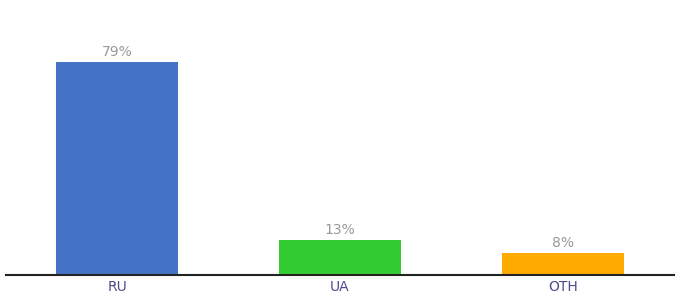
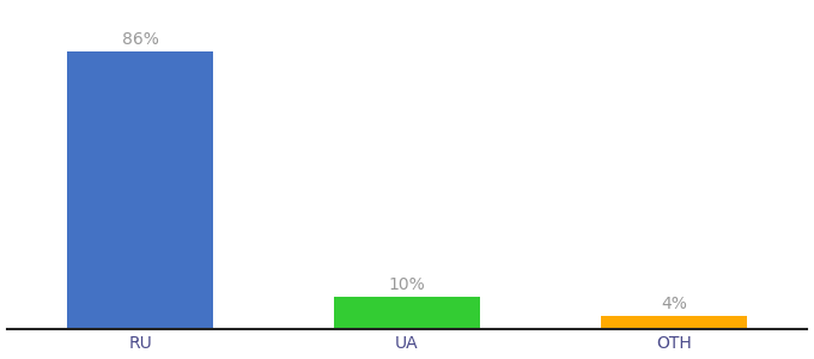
RU: 79% -> 86%
UA: 13% -> 10%
OTH: 8% -> 4%
